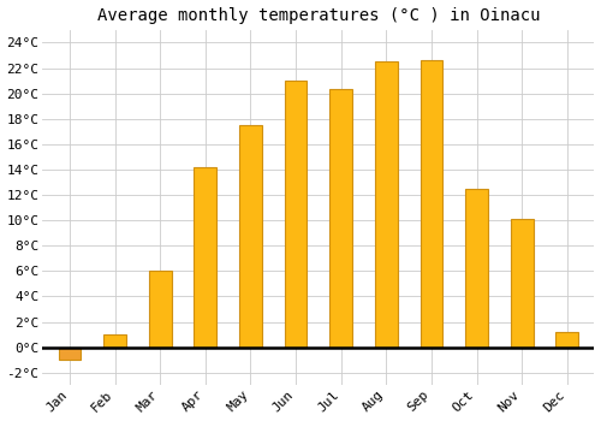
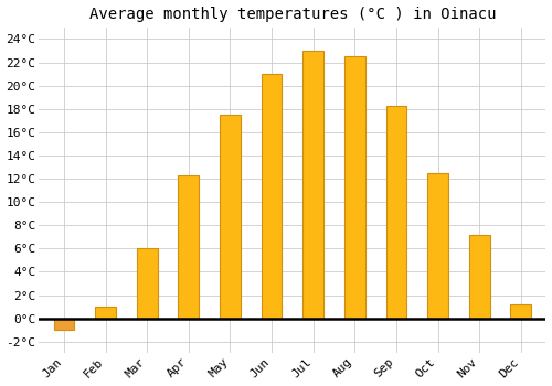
Apr: 14.2°C -> 12.3°C
Jul: 20.3°C -> 23.0°C
Sep: 22.6°C -> 18.3°C
Nov: 10.1°C -> 7.2°C
